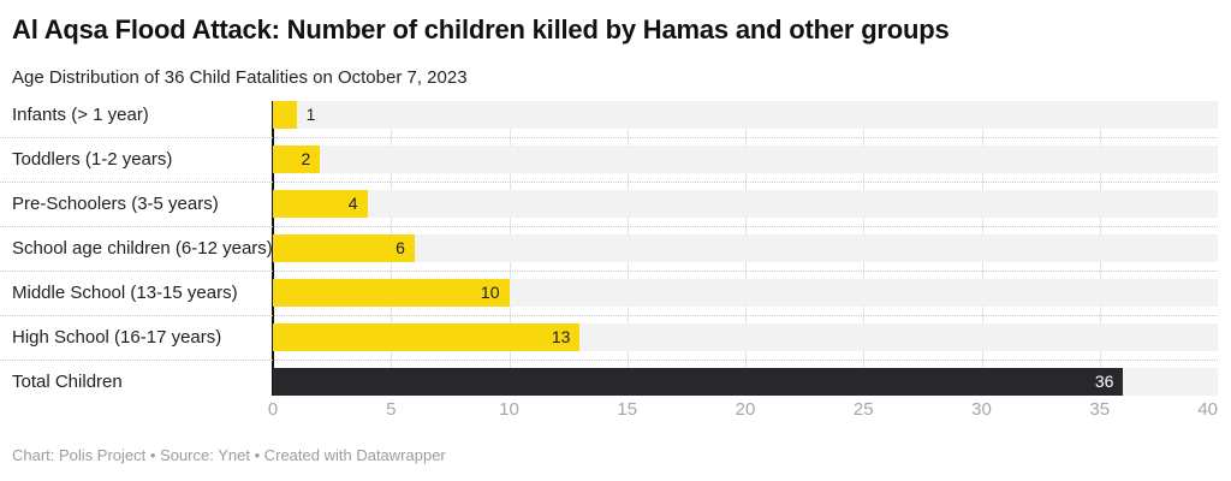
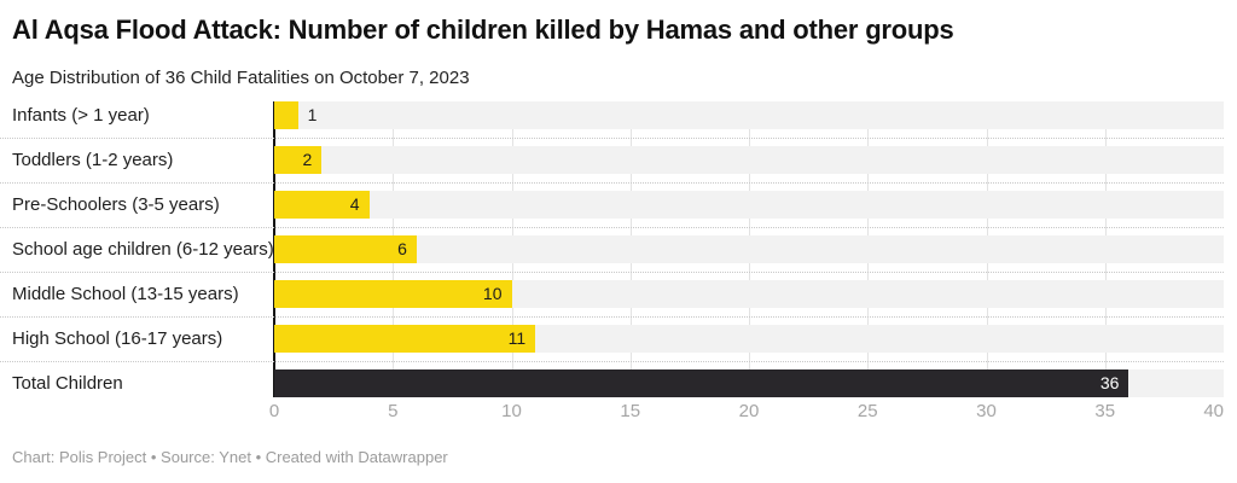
High School (16-17 years): 13 -> 11
